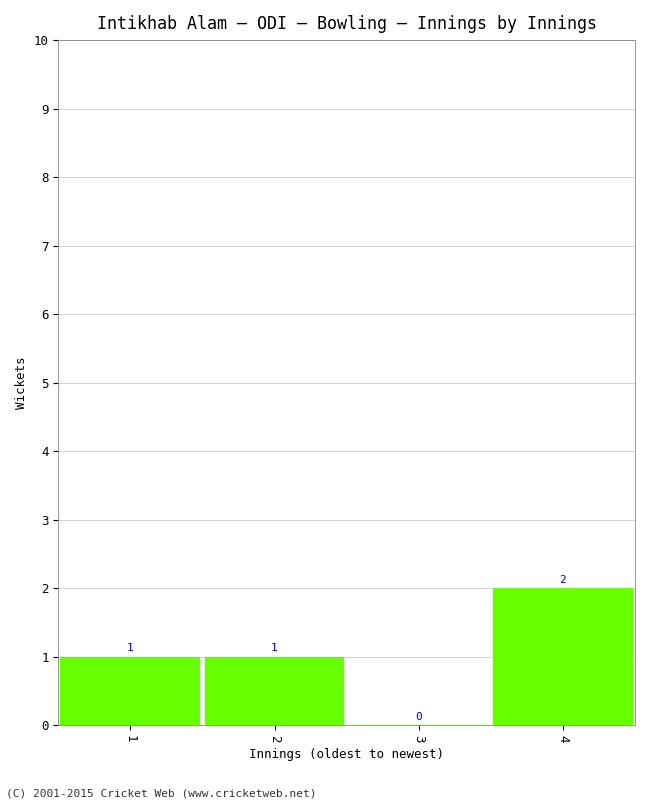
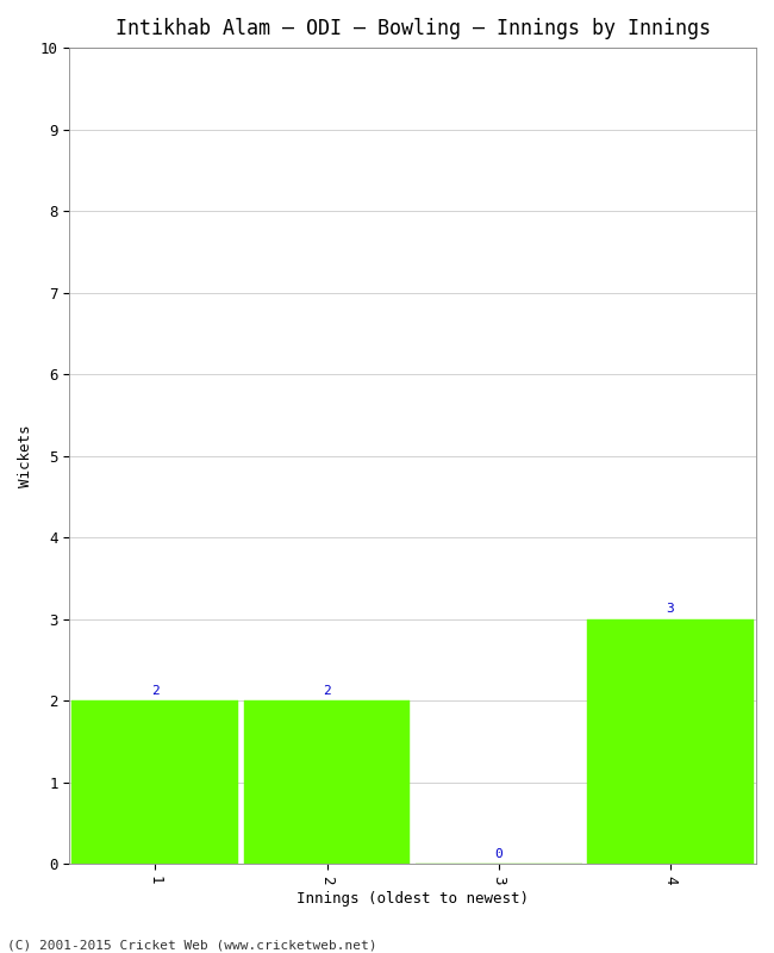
1: 1 -> 2
2: 1 -> 2
4: 2 -> 3
